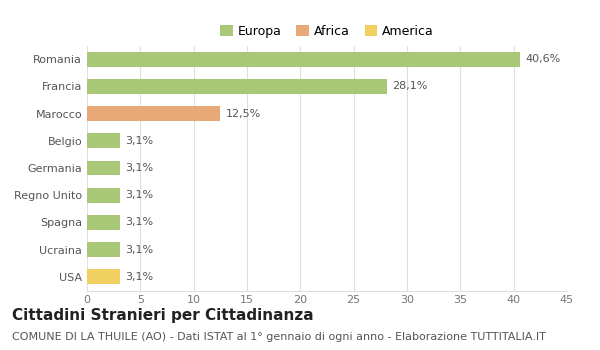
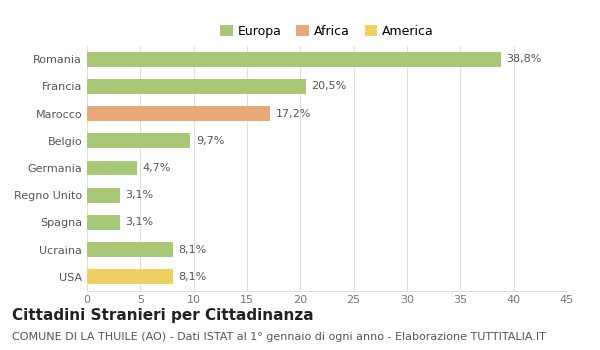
Romania: 40,6% -> 38,8%
Francia: 28,1% -> 20,5%
Marocco: 12,5% -> 17,2%
Belgio: 3,1% -> 9,7%
Germania: 3,1% -> 4,7%
Ucraina: 3,1% -> 8,1%
USA: 3,1% -> 8,1%
